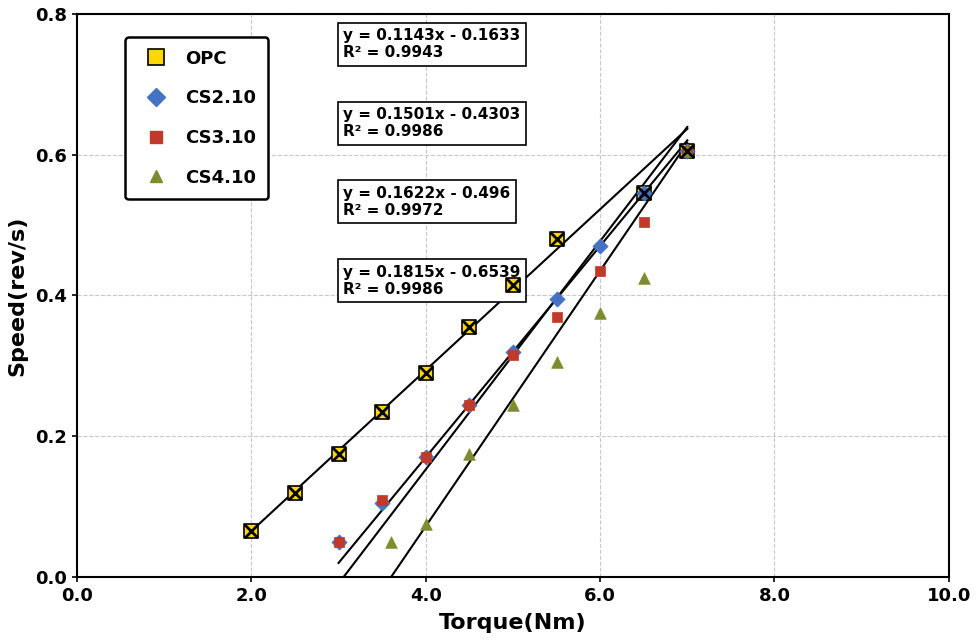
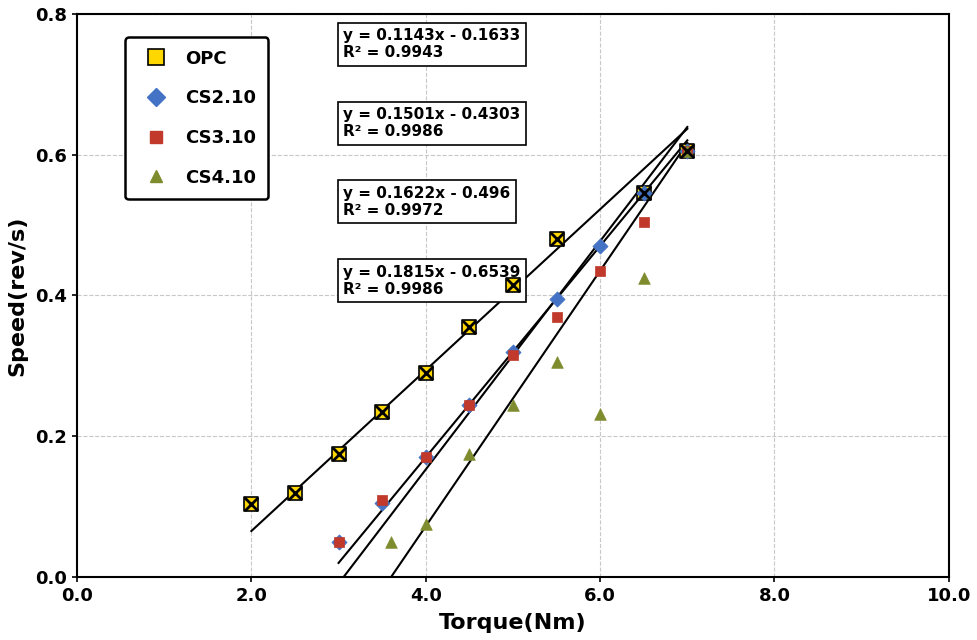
OPC/2.0: 0.065 -> 0.104
CS4.10/6.0: 0.375 -> 0.232
